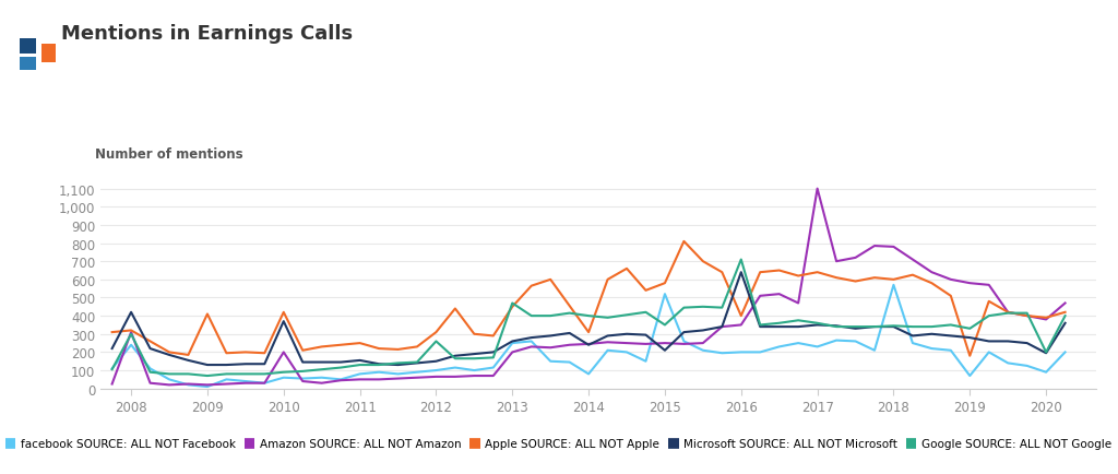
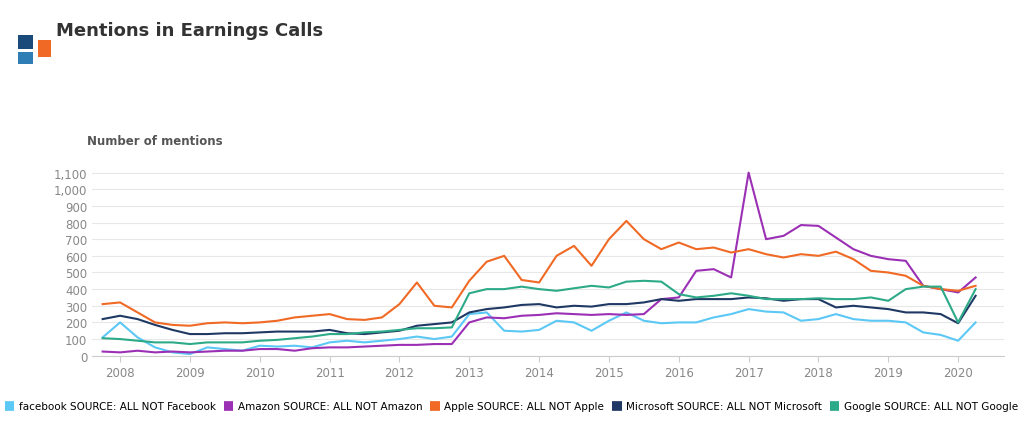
facebook SOURCE: ALL NOT Facebook/2008: 240 -> 200
Amazon SOURCE: ALL NOT Amazon/2008: 310 -> 20
Microsoft SOURCE: ALL NOT Microsoft/2008: 420 -> 240
Google SOURCE: ALL NOT Google/2008: 300 -> 100
Apple SOURCE: ALL NOT Apple/2009: 410 -> 180
Amazon SOURCE: ALL NOT Amazon/2010: 200 -> 40
Apple SOURCE: ALL NOT Apple/2010: 420 -> 200
Microsoft SOURCE: ALL NOT Microsoft/2010: 370 -> 140
Google SOURCE: ALL NOT Google/2012: 260 -> 160
Google SOURCE: ALL NOT Google/2013: 470 -> 380
facebook SOURCE: ALL NOT Facebook/2014: 80 -> 160
Apple SOURCE: ALL NOT Apple/2014: 310 -> 440
Microsoft SOURCE: ALL NOT Microsoft/2014: 240 -> 310
facebook SOURCE: ALL NOT Facebook/2015: 520 -> 210
Apple SOURCE: ALL NOT Apple/2015: 580 -> 700
Microsoft SOURCE: ALL NOT Microsoft/2015: 210 -> 310
Google SOURCE: ALL NOT Google/2015: 350 -> 410
Apple SOURCE: ALL NOT Apple/2016: 400 -> 680
Microsoft SOURCE: ALL NOT Microsoft/2016: 640 -> 330
Google SOURCE: ALL NOT Google/2016: 710 -> 370
facebook SOURCE: ALL NOT Facebook/2017: 230 -> 280
facebook SOURCE: ALL NOT Facebook/2018: 570 -> 220
facebook SOURCE: ALL NOT Facebook/2019: 70 -> 210
Apple SOURCE: ALL NOT Apple/2019: 180 -> 500
